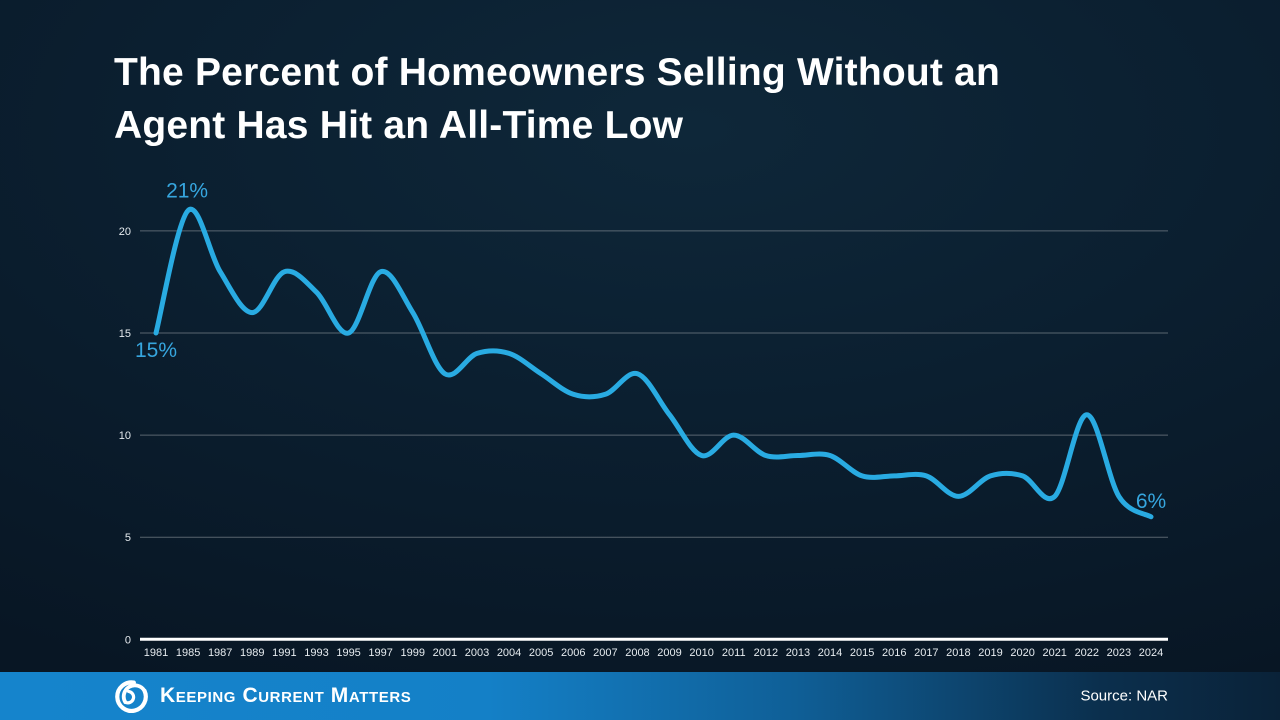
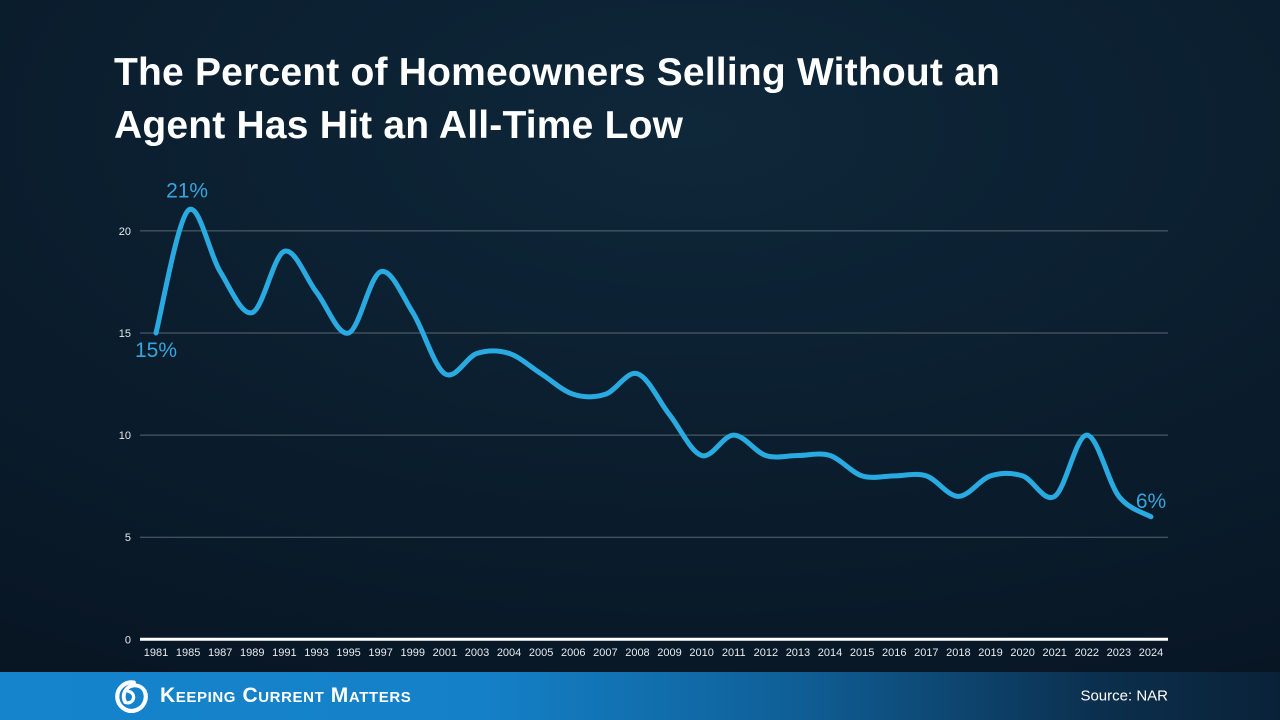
1991: 18 -> 19
2022: 11 -> 10
